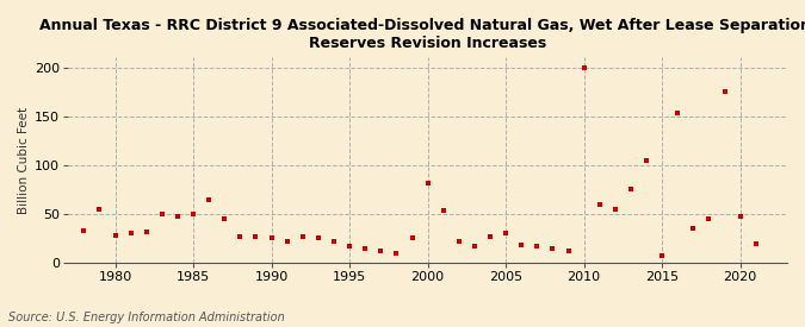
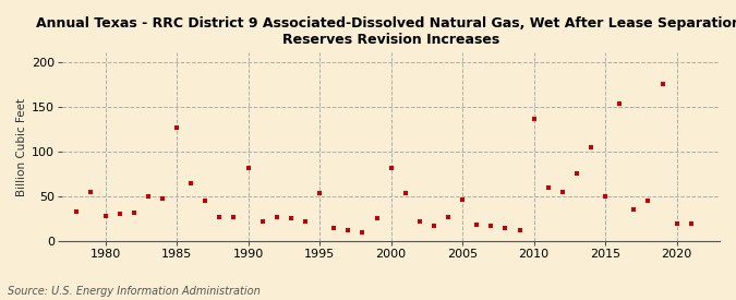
1985: 50 -> 126
1990: 25 -> 82
1995: 17 -> 54
2005: 30 -> 46
2010: 200 -> 136
2015: 7 -> 50
2020: 47 -> 20
